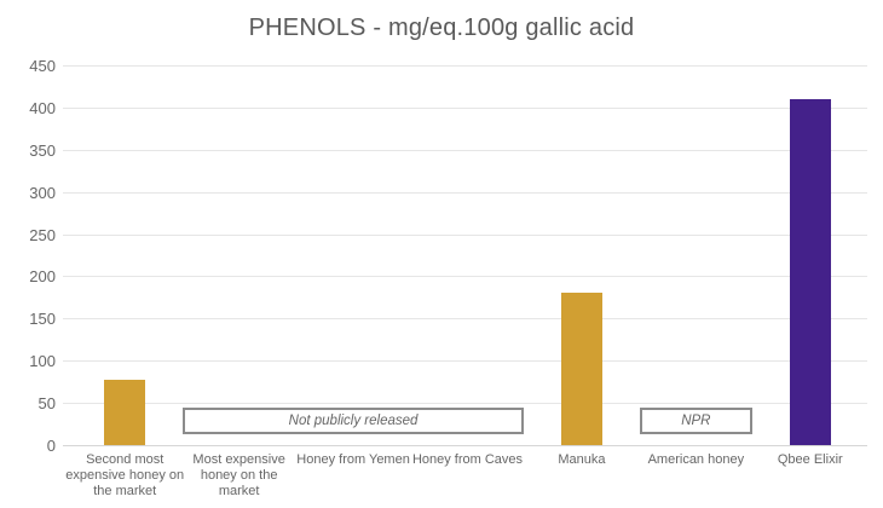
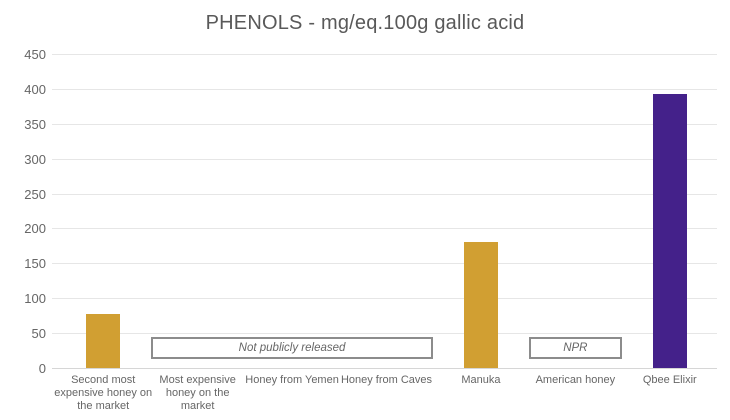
Qbee Elixir: 410 -> 390
